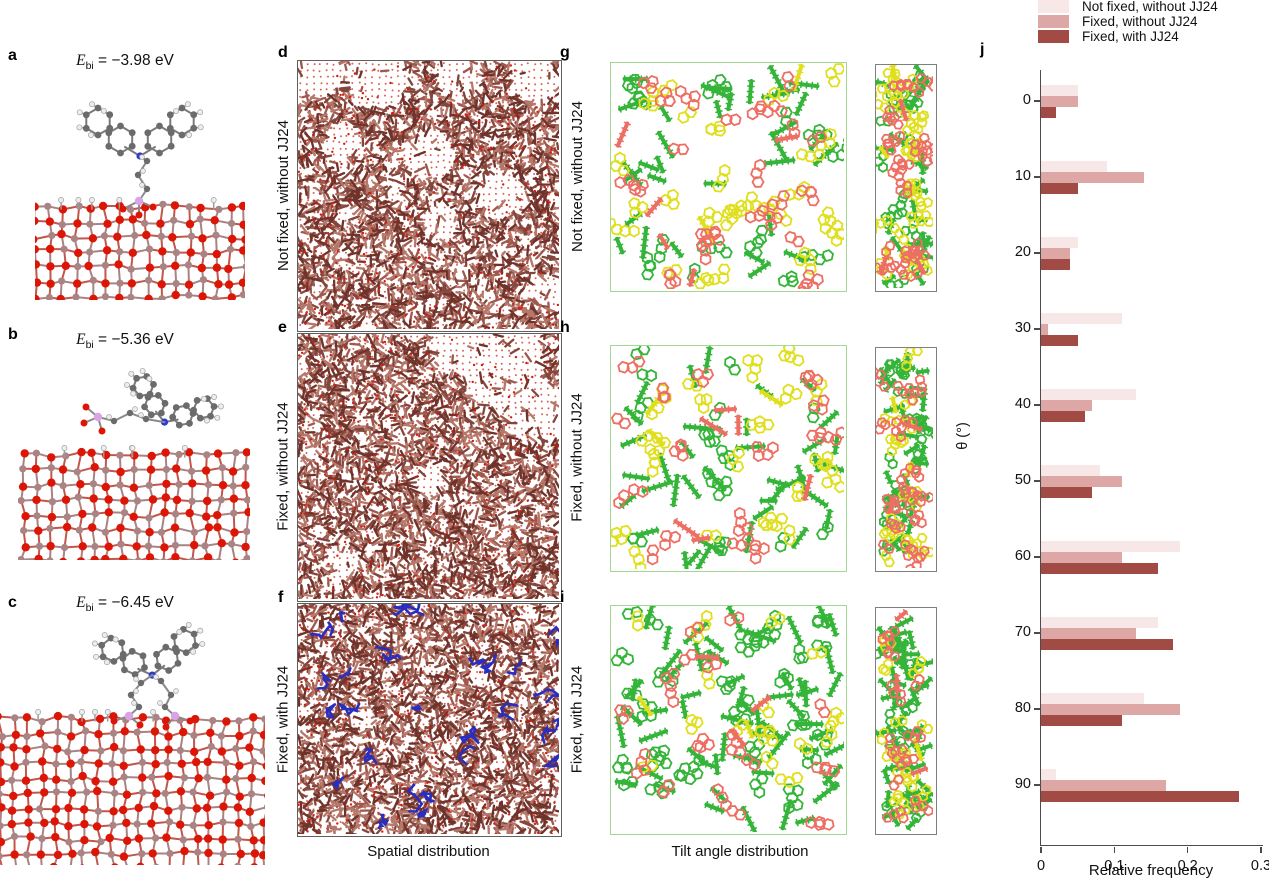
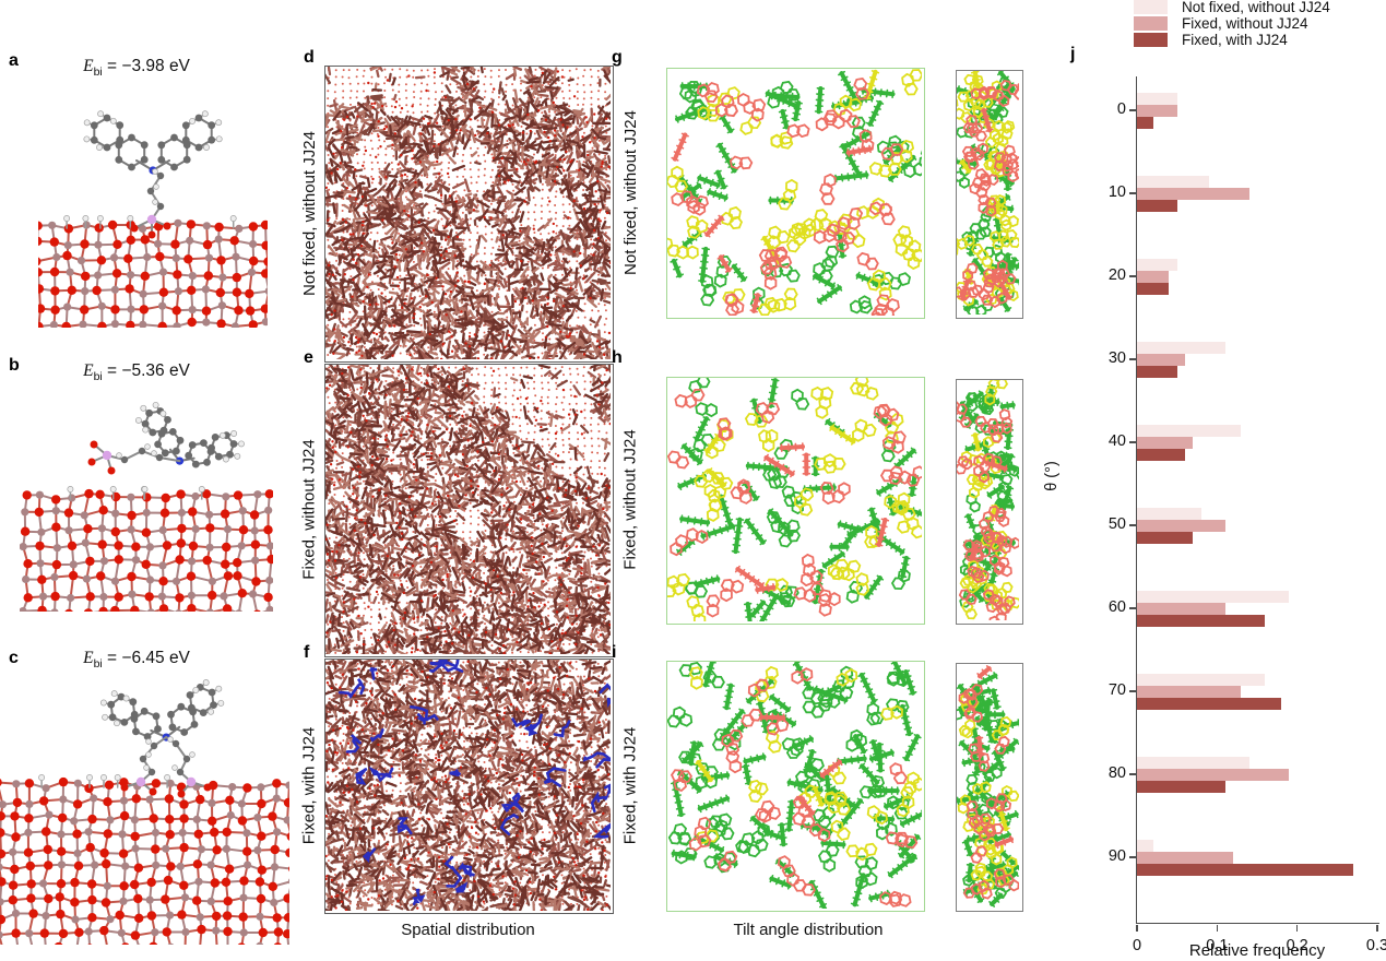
Fixed, without JJ24/30: 0.01 -> 0.06
Fixed, without JJ24/90: 0.17 -> 0.12
